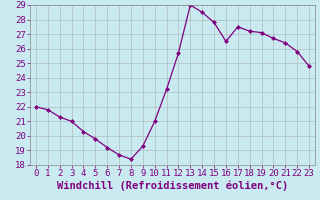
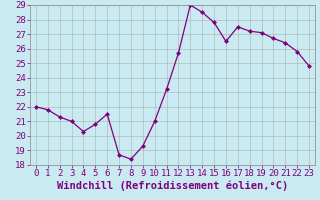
5: 19.8 -> 20.8
6: 19.2 -> 21.5
